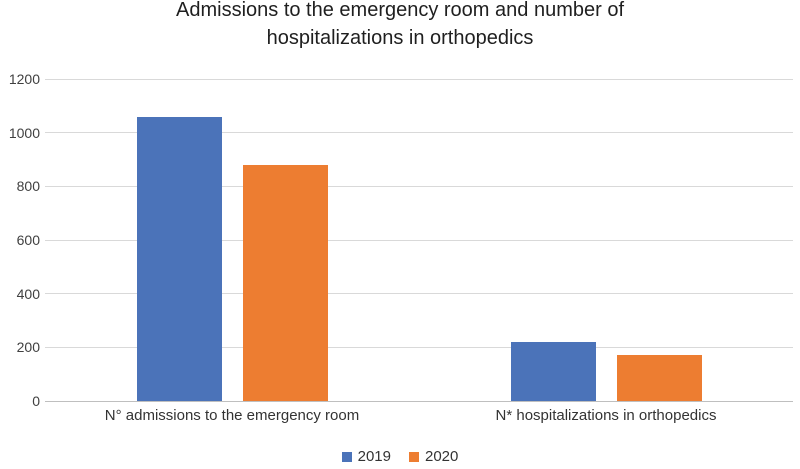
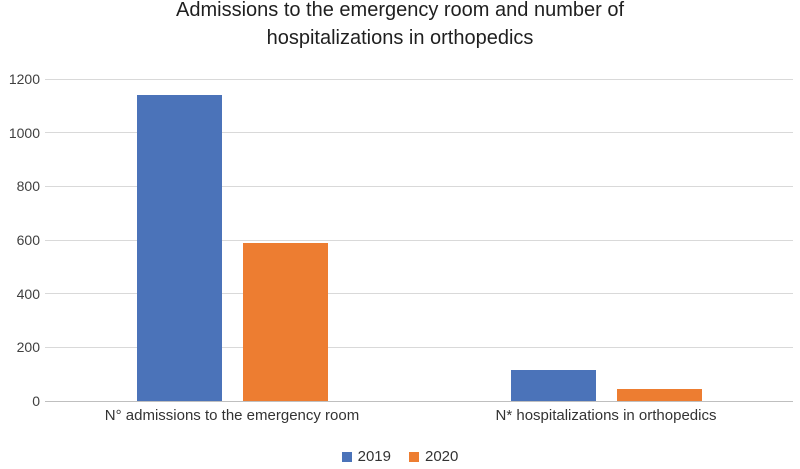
2019/N° admissions to the emergency room: 1060 -> 1140
2020/N° admissions to the emergency room: 880 -> 590
2019/N* hospitalizations in orthopedics: 220 -> 120
2020/N* hospitalizations in orthopedics: 170 -> 40
